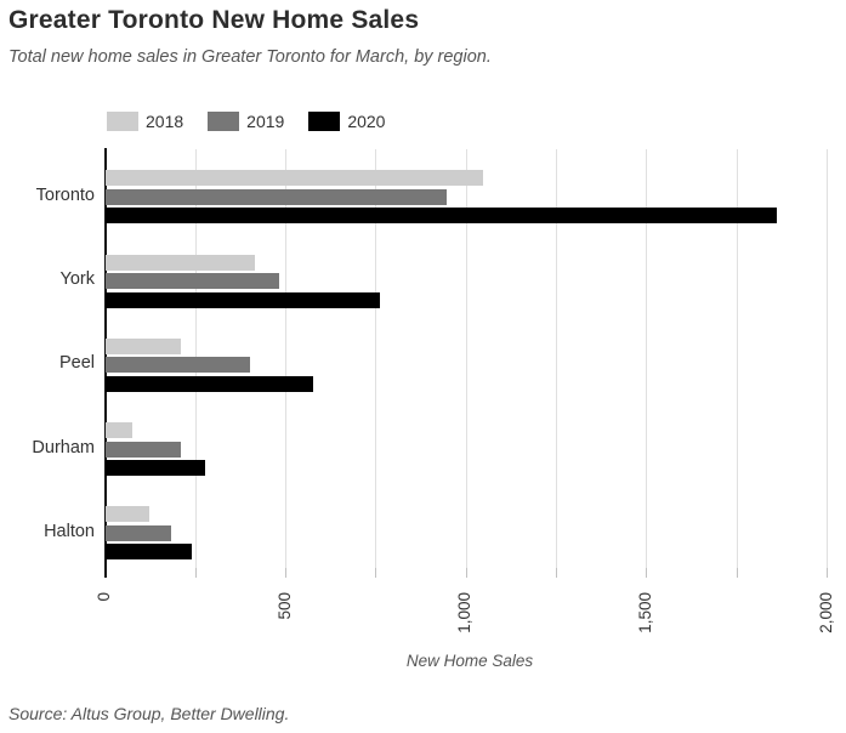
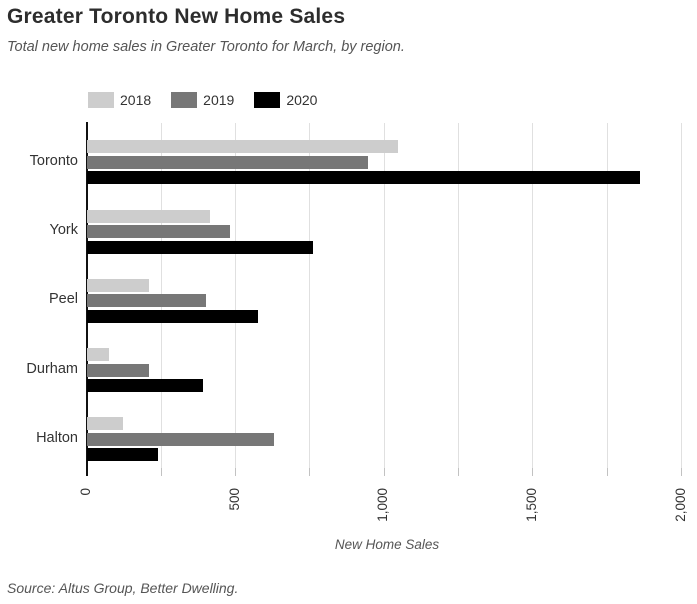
2020/Durham: 280 -> 390
2019/Halton: 180 -> 630
